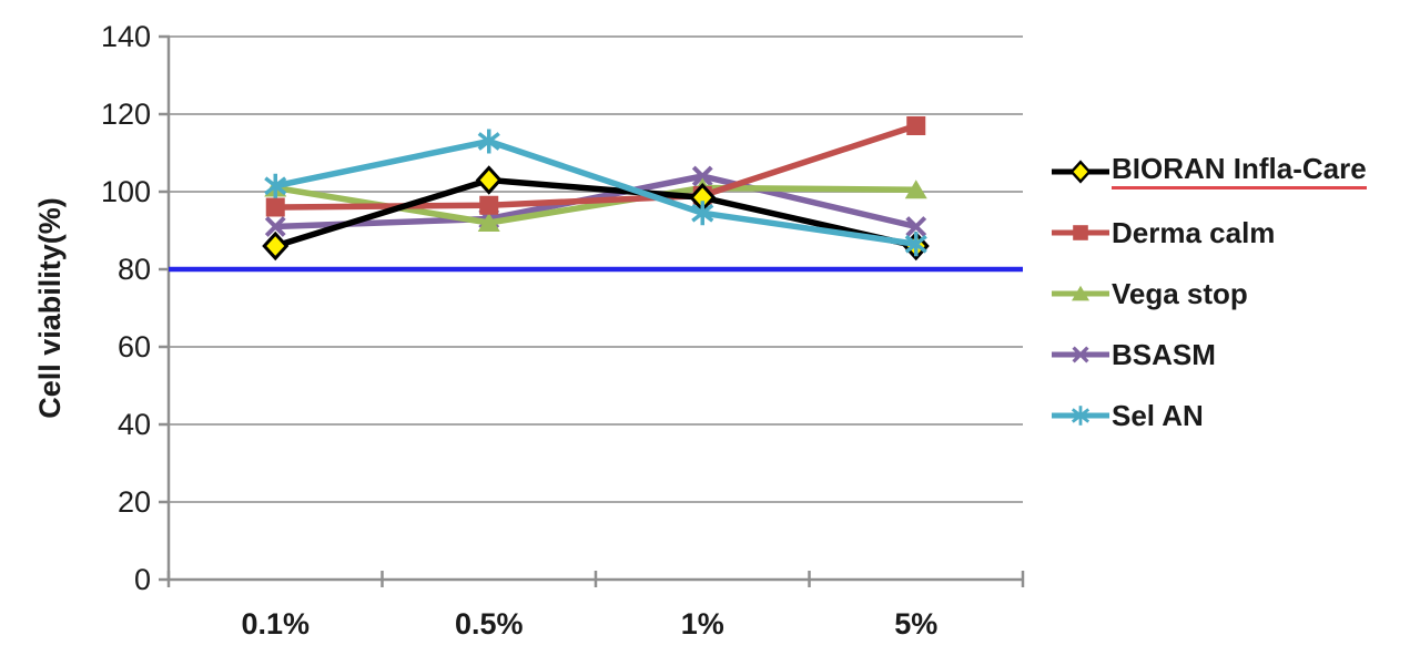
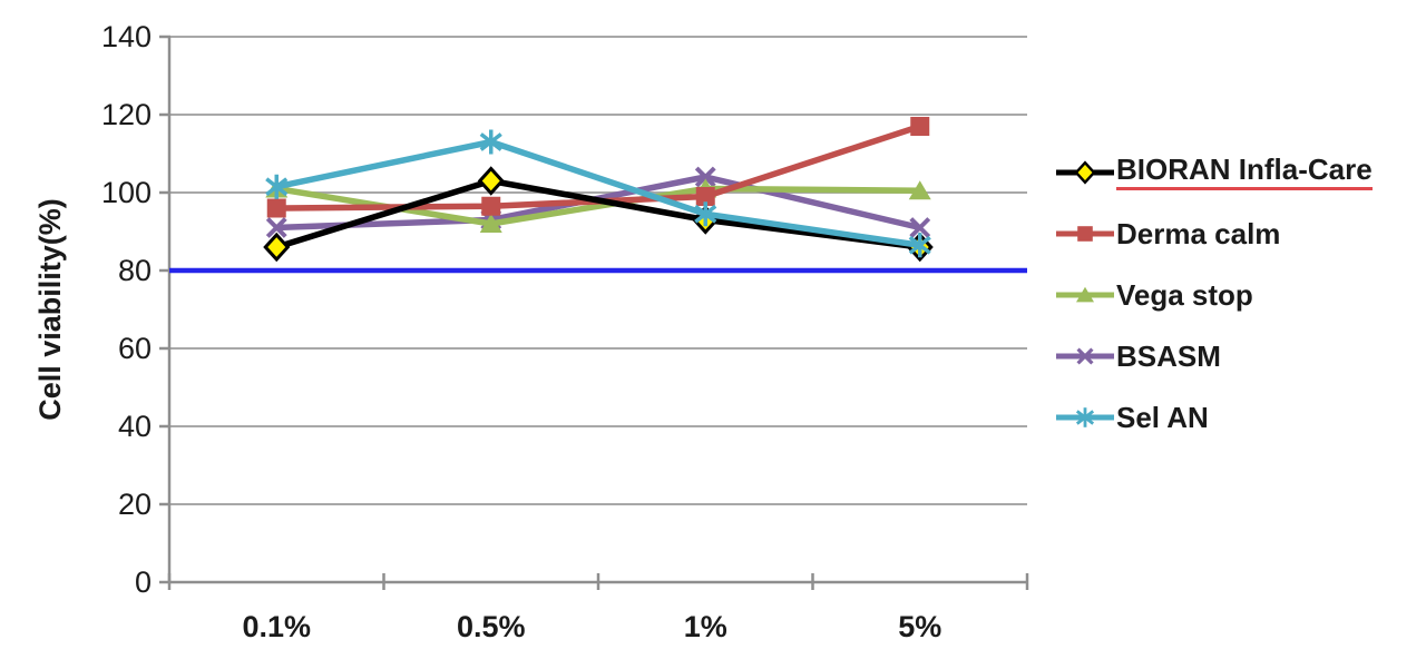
BIORAN Infla-Care/1%: 98 -> 93
